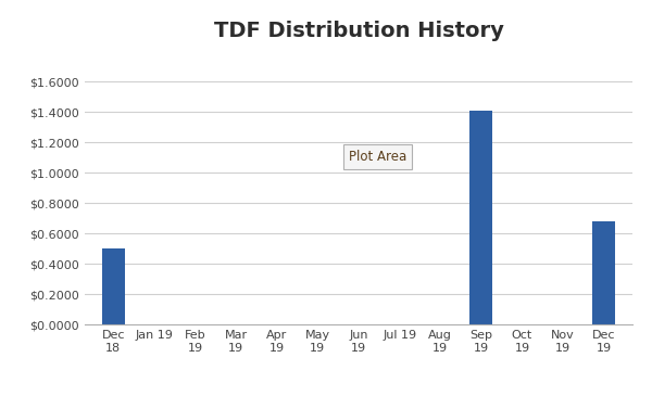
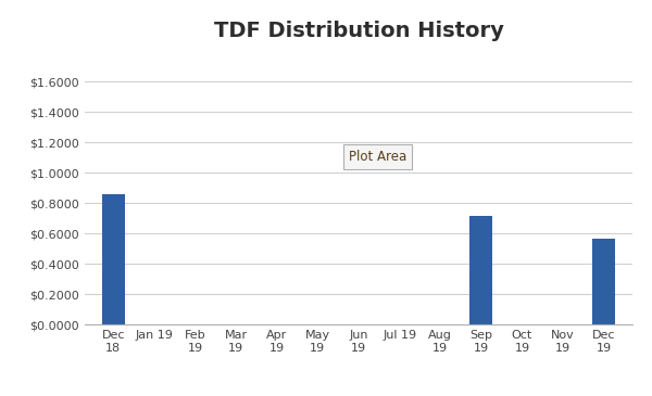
Dec 18: $0.50 -> $0.86
Sep 19: $1.41 -> $0.72
Dec 19: $0.68 -> $0.57
